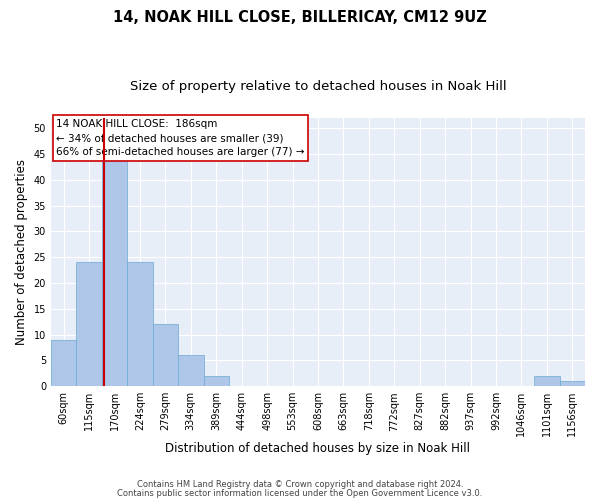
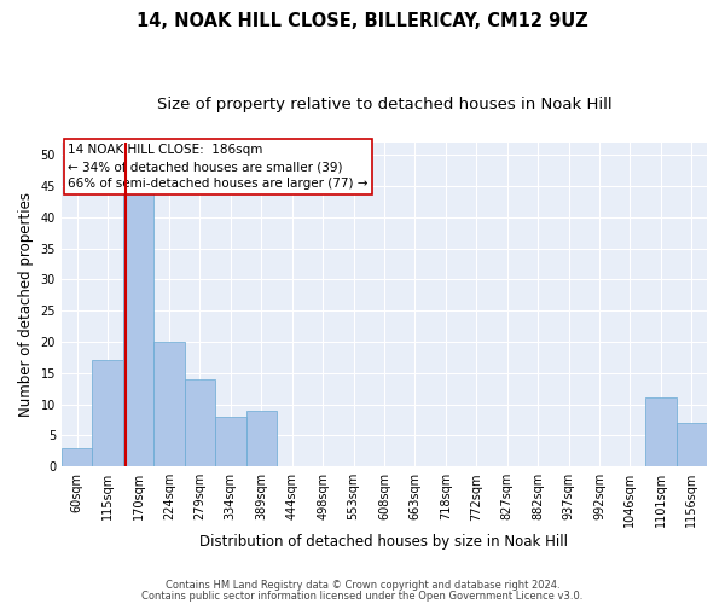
60sqm: 9 -> 3
115sqm: 24 -> 17
224sqm: 24 -> 20
279sqm: 12 -> 14
334sqm: 6 -> 8
389sqm: 2 -> 9
1101sqm: 2 -> 11
1156sqm: 1 -> 7
